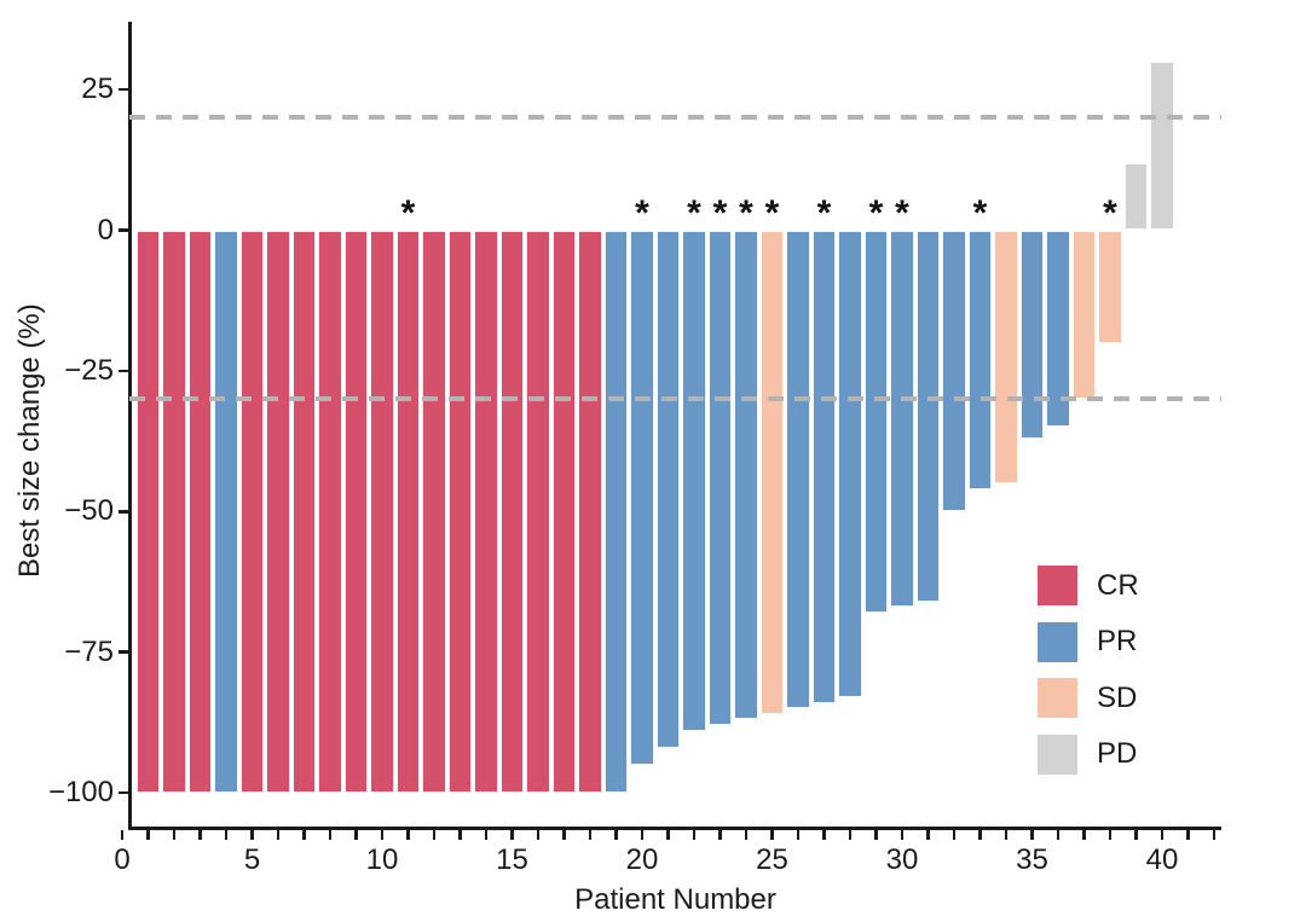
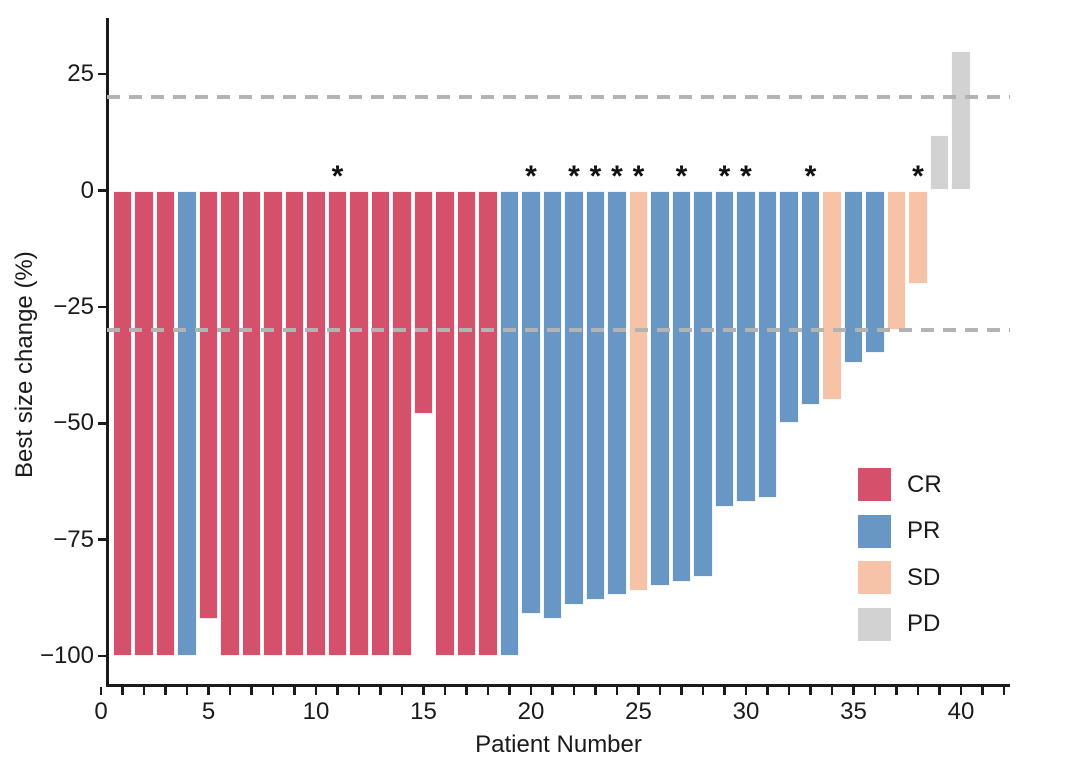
5: -100 -> -92
15: -100 -> -48
20: -95 -> -91
